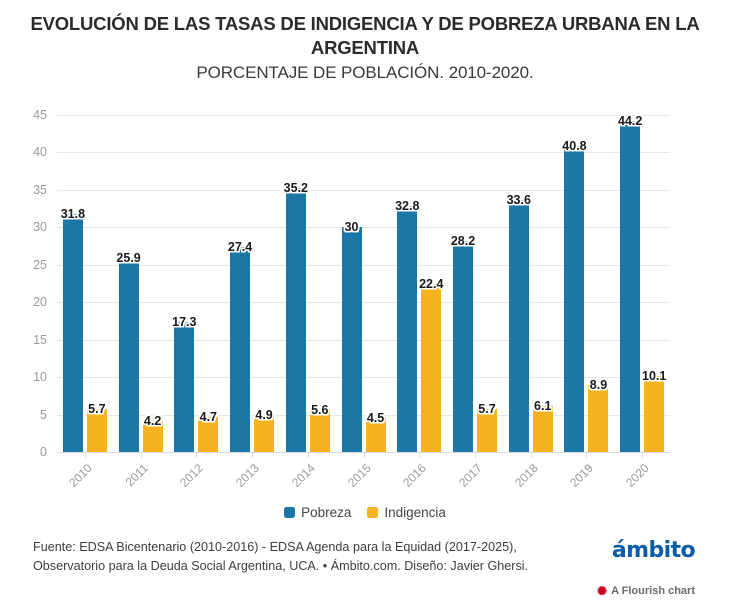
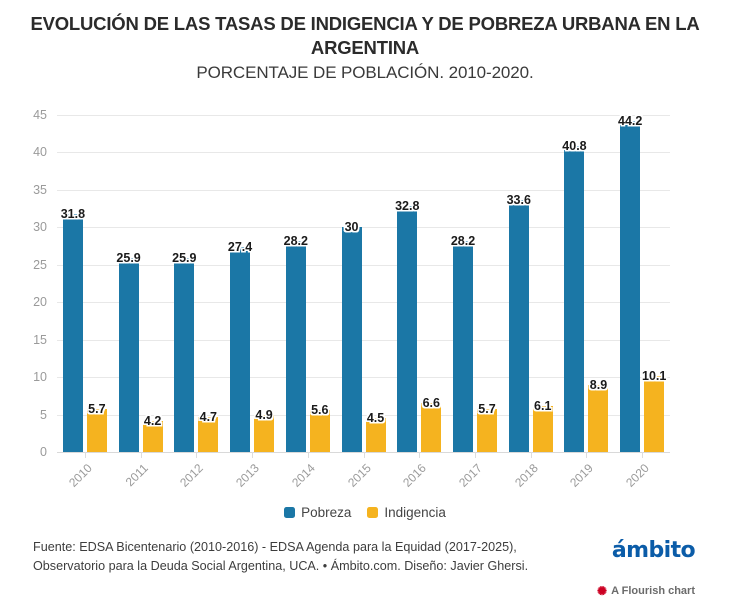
Pobreza/2012: 17.3 -> 25.9
Pobreza/2014: 35.2 -> 28.2
Indigencia/2016: 22.4 -> 6.6
